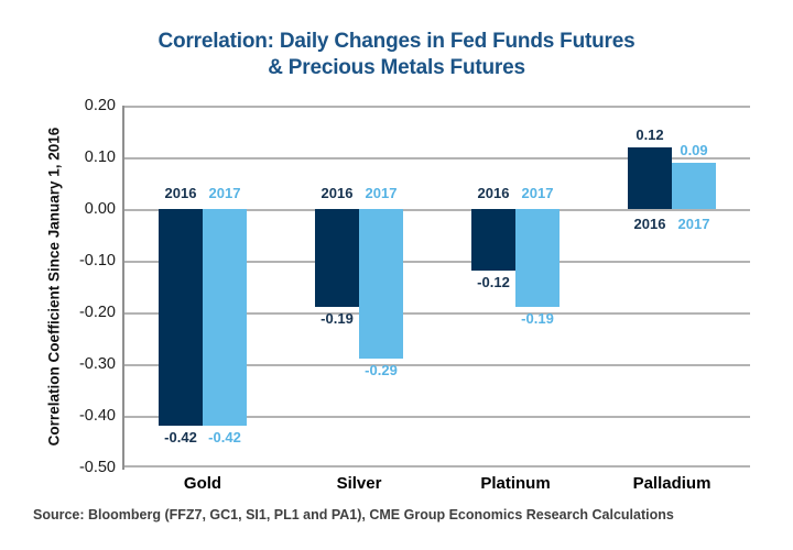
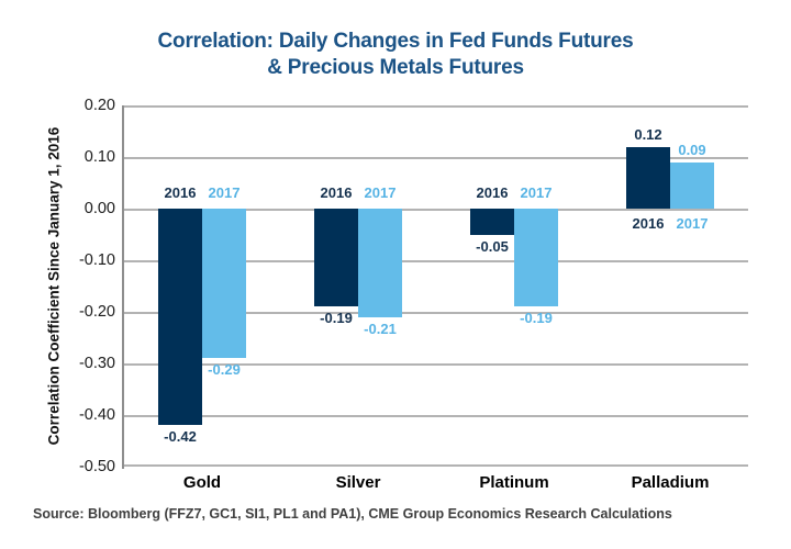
2017/Gold: -0.42 -> -0.29
2017/Silver: -0.29 -> -0.21
2016/Platinum: -0.12 -> -0.05
